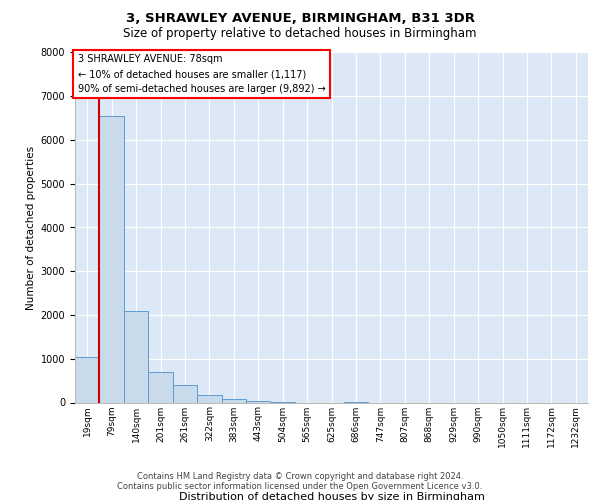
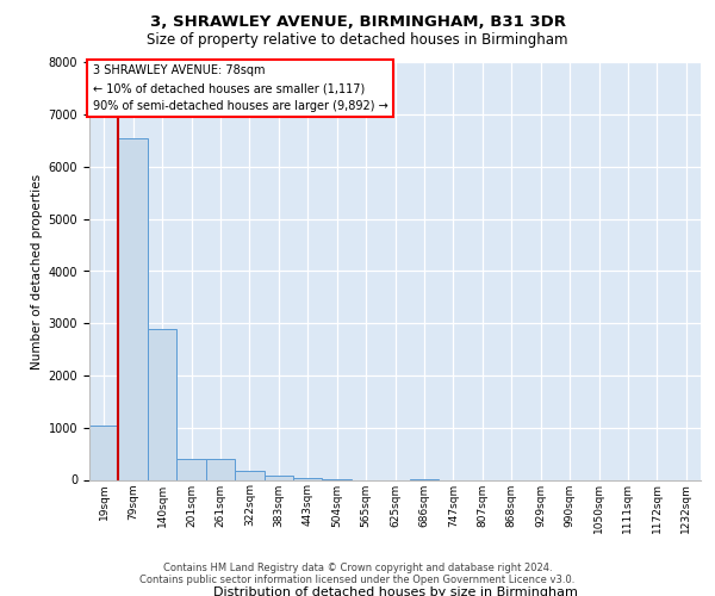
140sqm: 2100 -> 2900
201sqm: 700 -> 400
